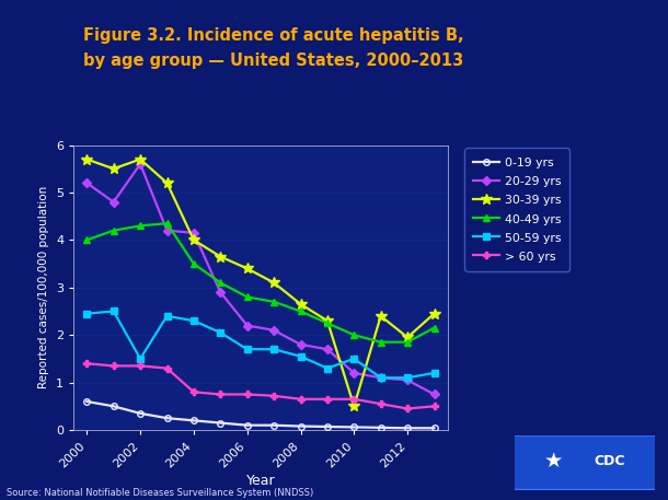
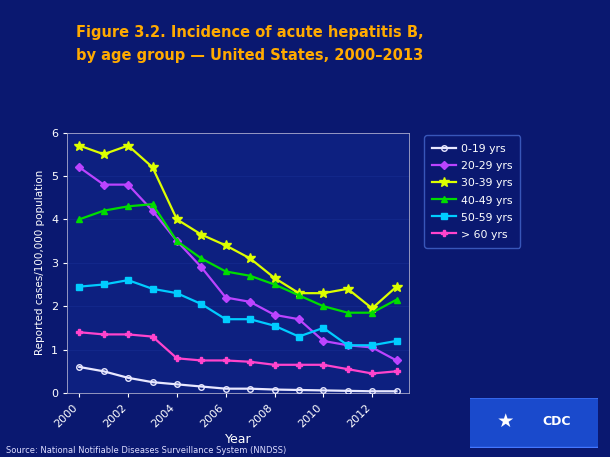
20-29 yrs/2002: 5.60 -> 4.80
50-59 yrs/2002: 1.50 -> 2.60
20-29 yrs/2004: 4.15 -> 3.50
30-39 yrs/2010: 0.50 -> 2.30
